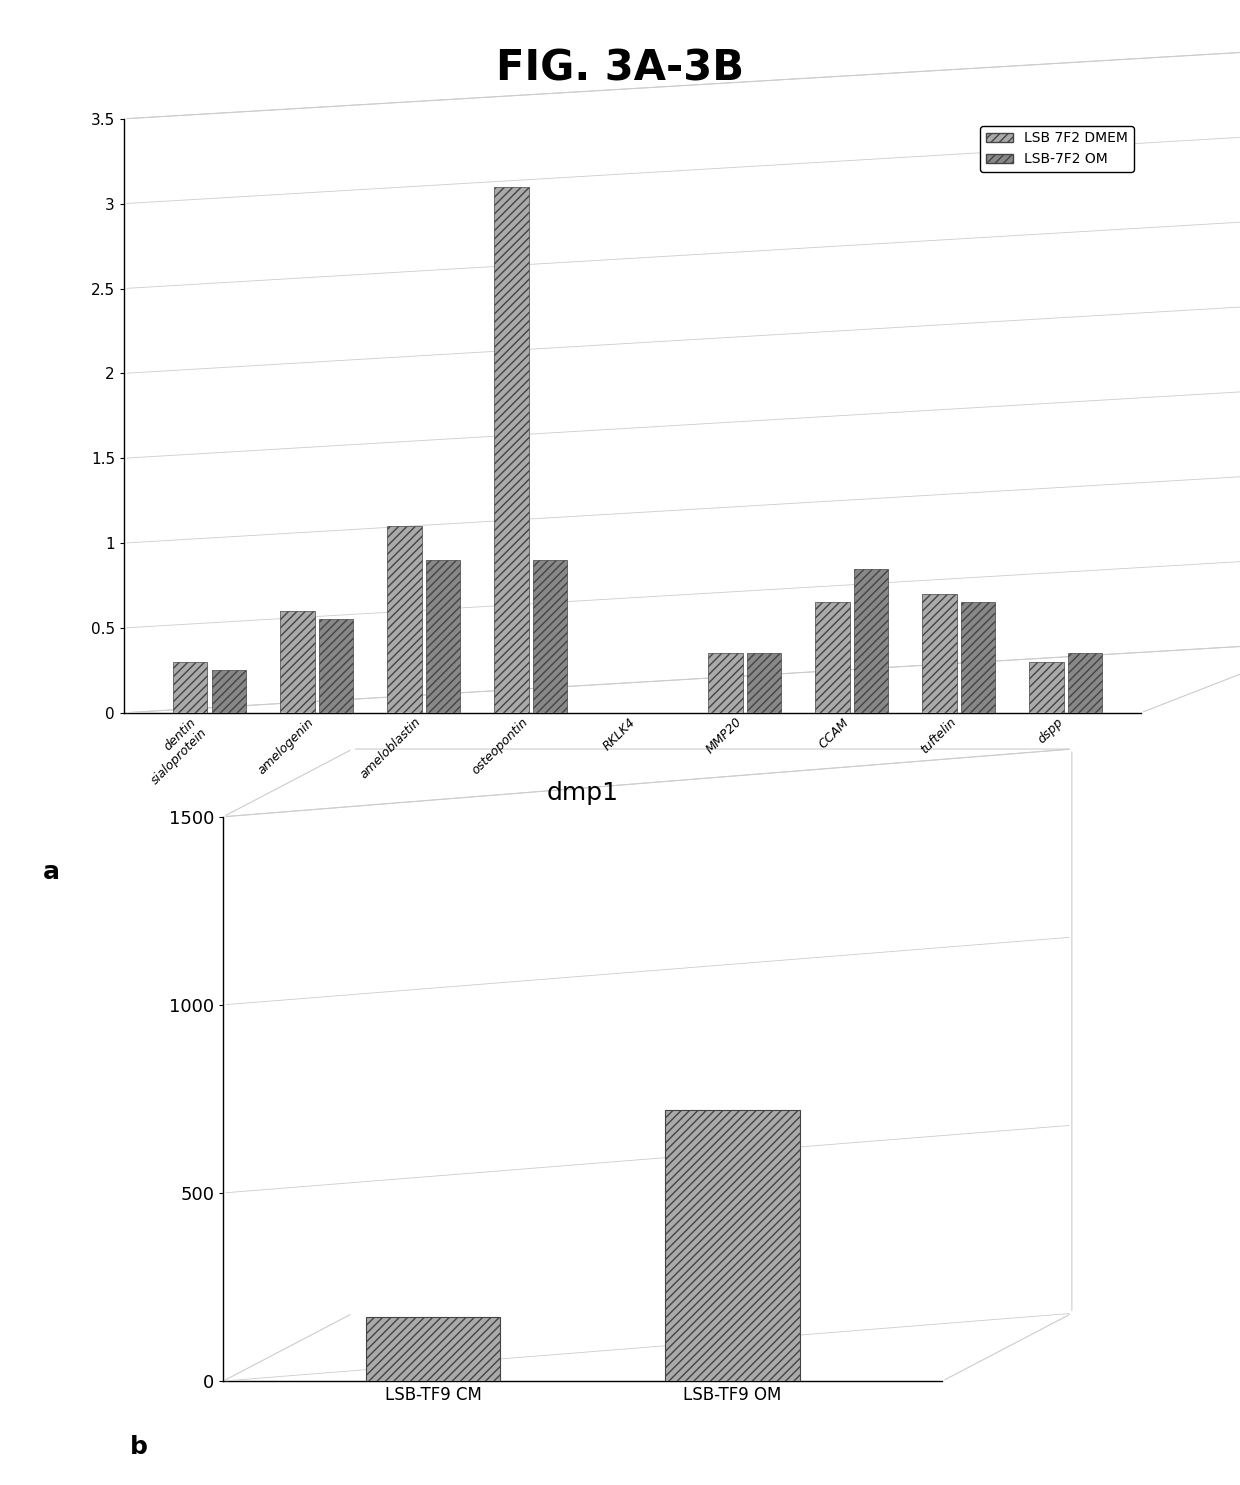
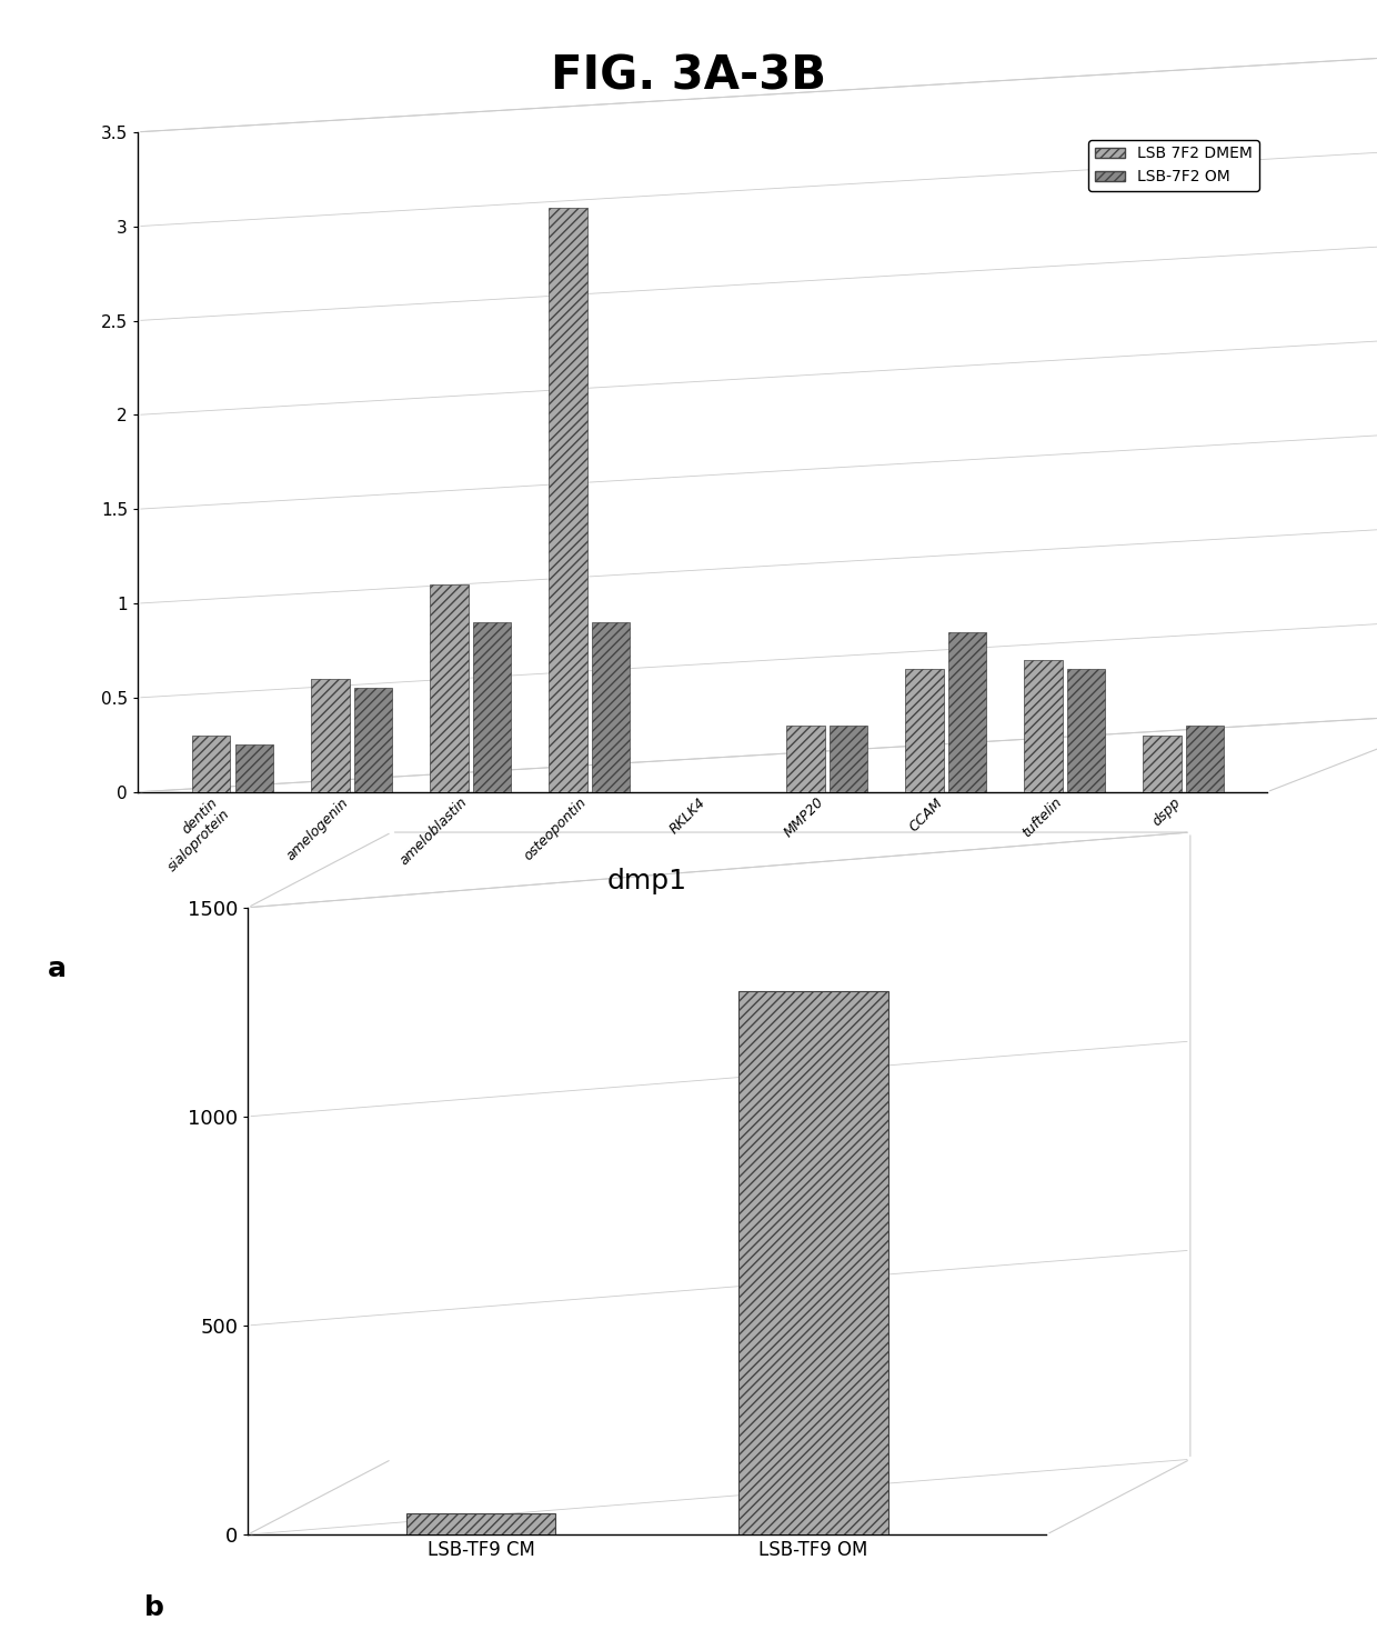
dmp1/LSB-TF9 CM: 170 -> 50
dmp1/LSB-TF9 OM: 720 -> 1300
